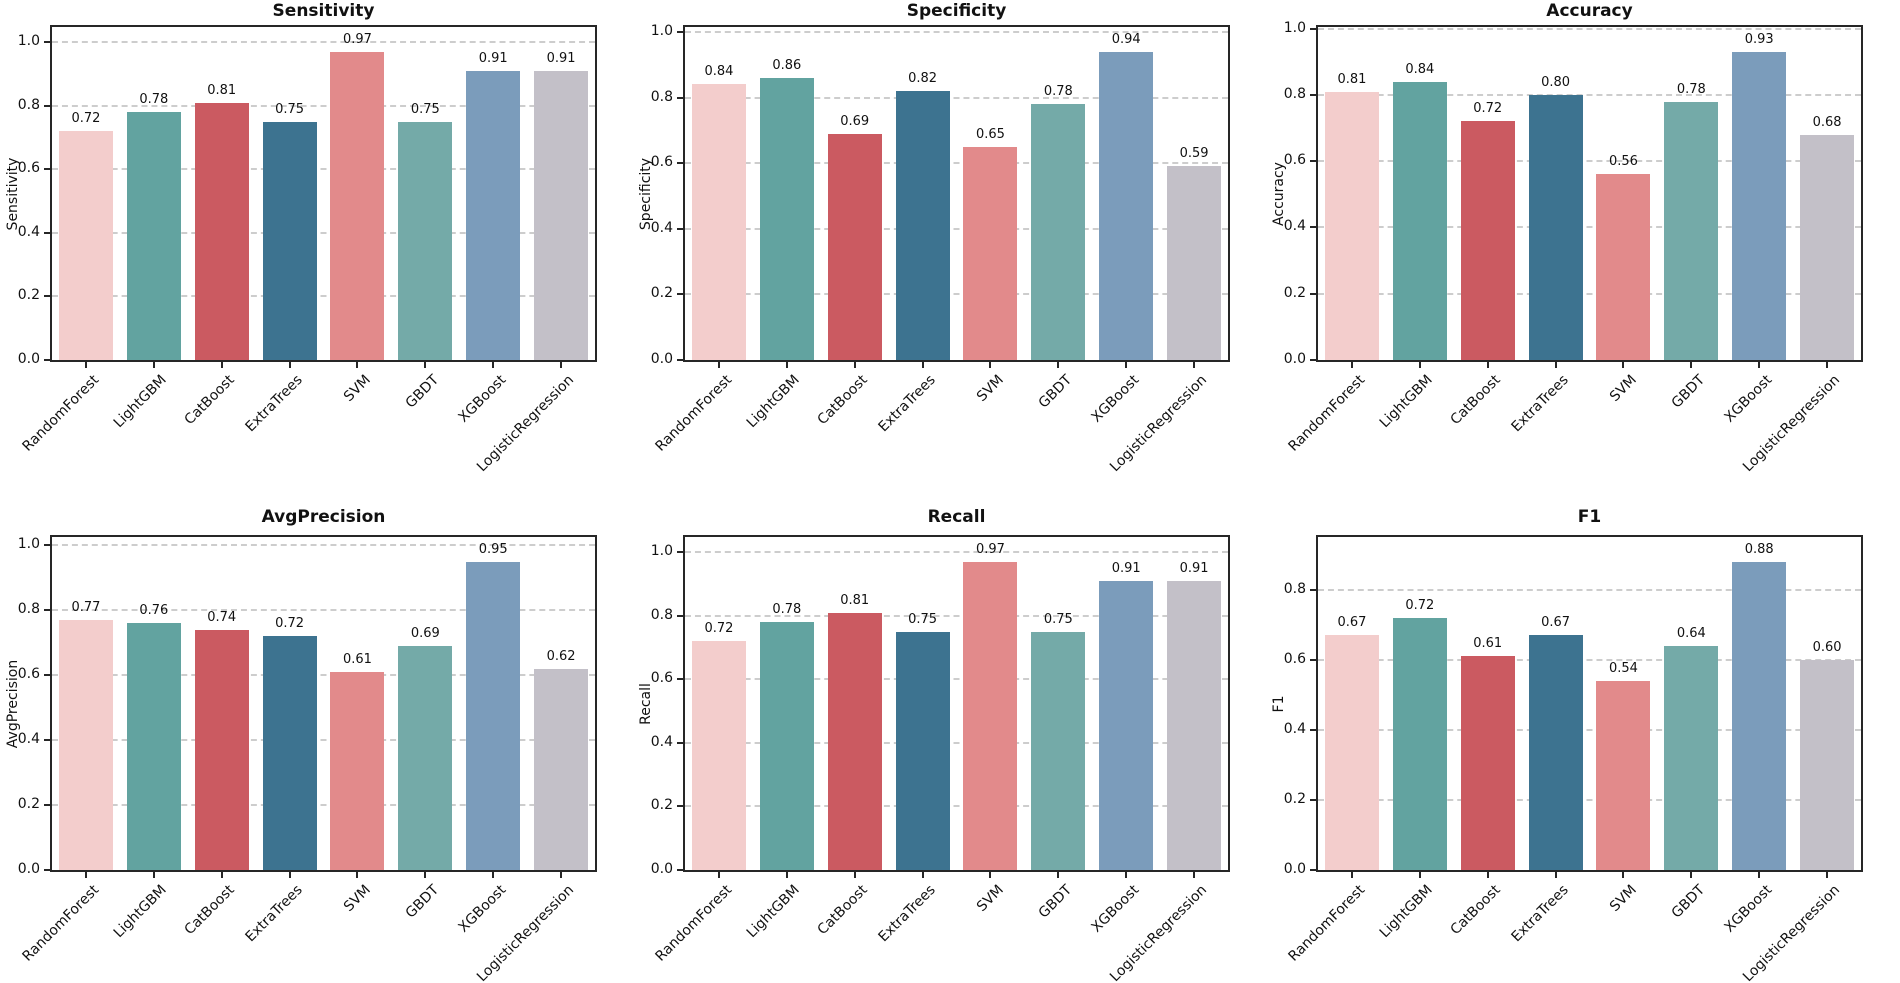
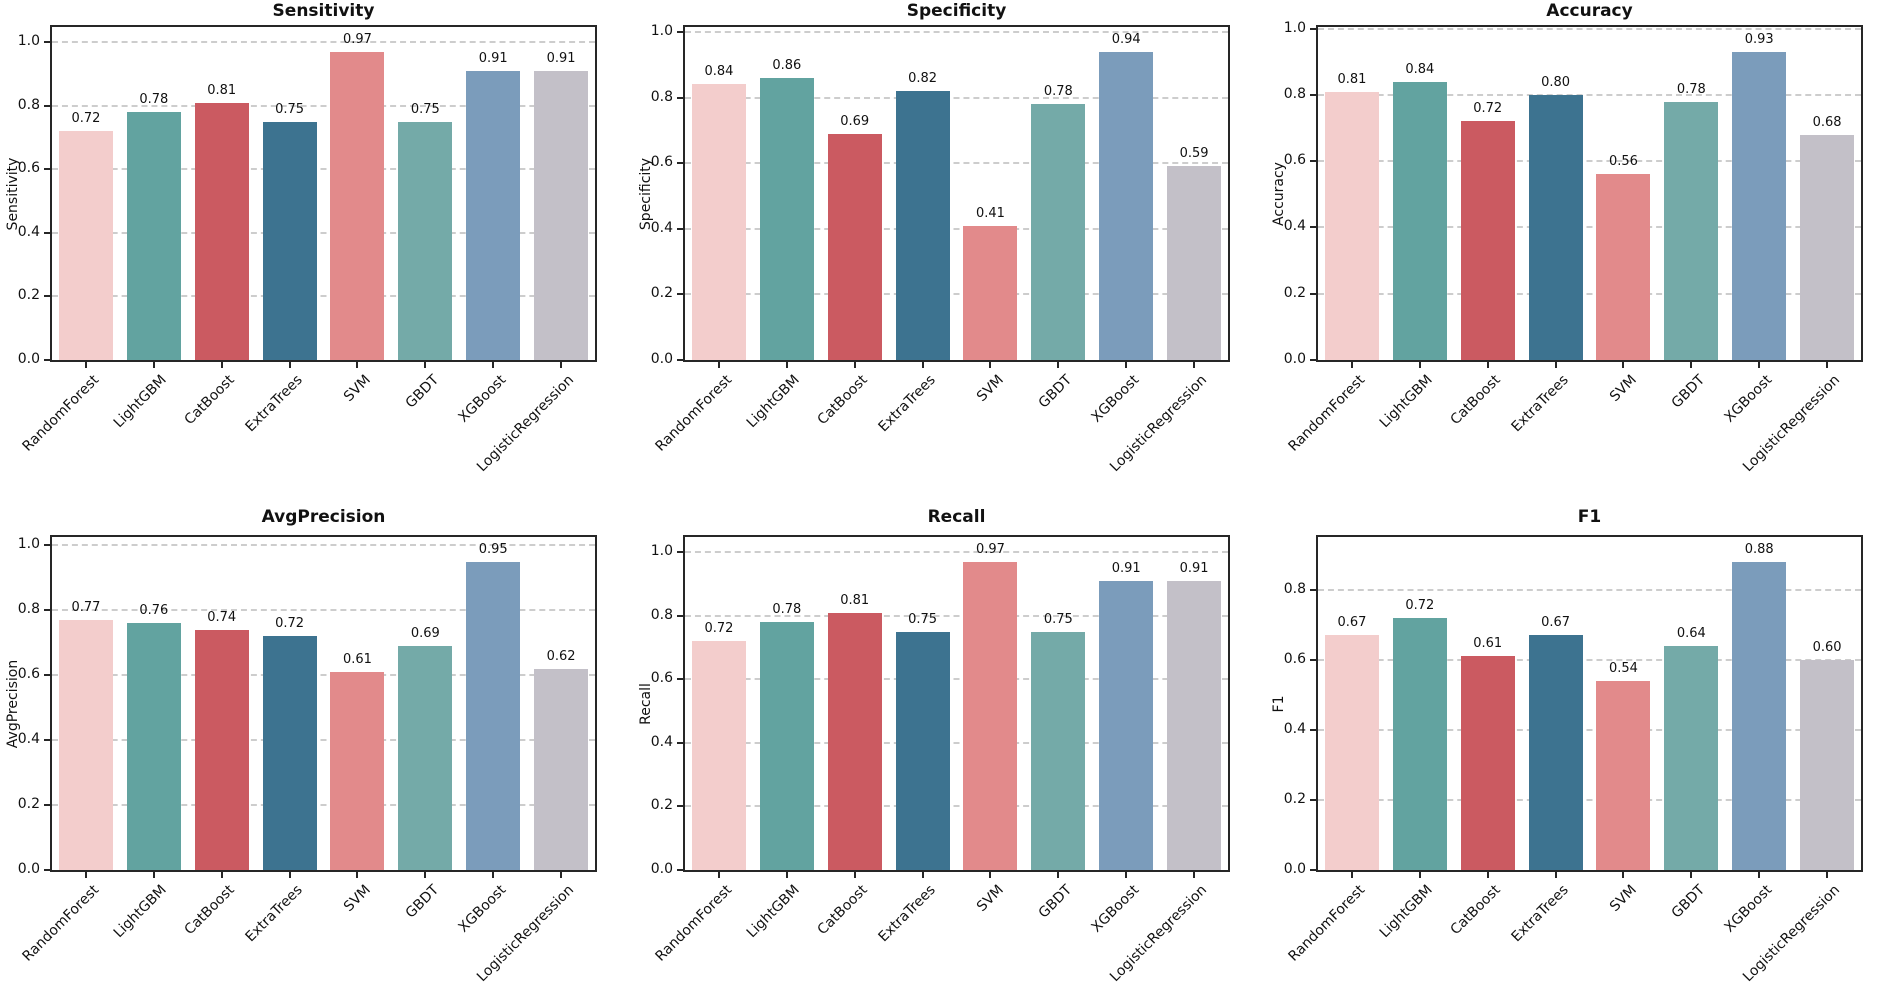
Specificity/SVM: 0.65 -> 0.41
